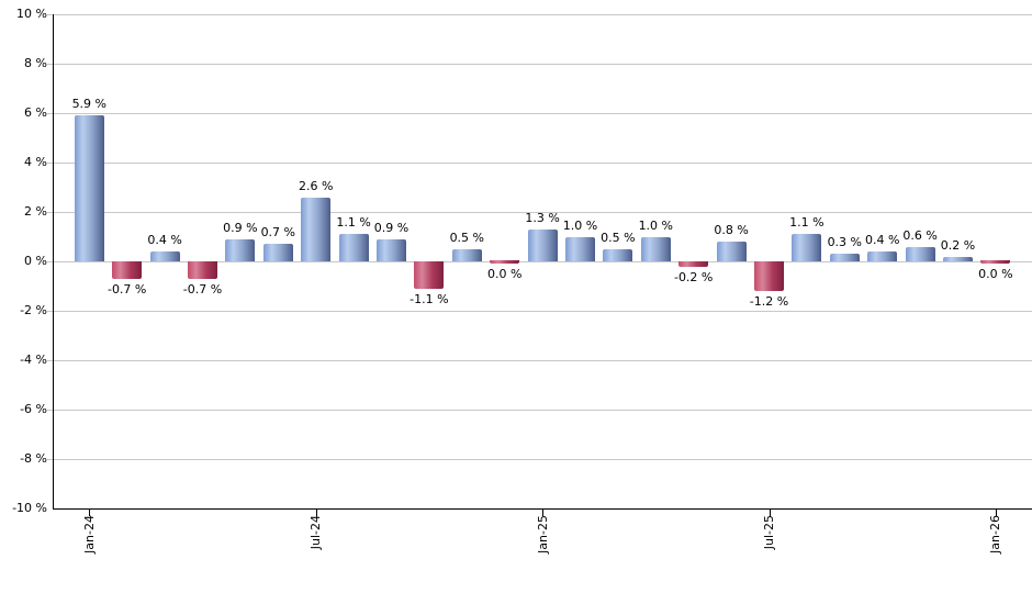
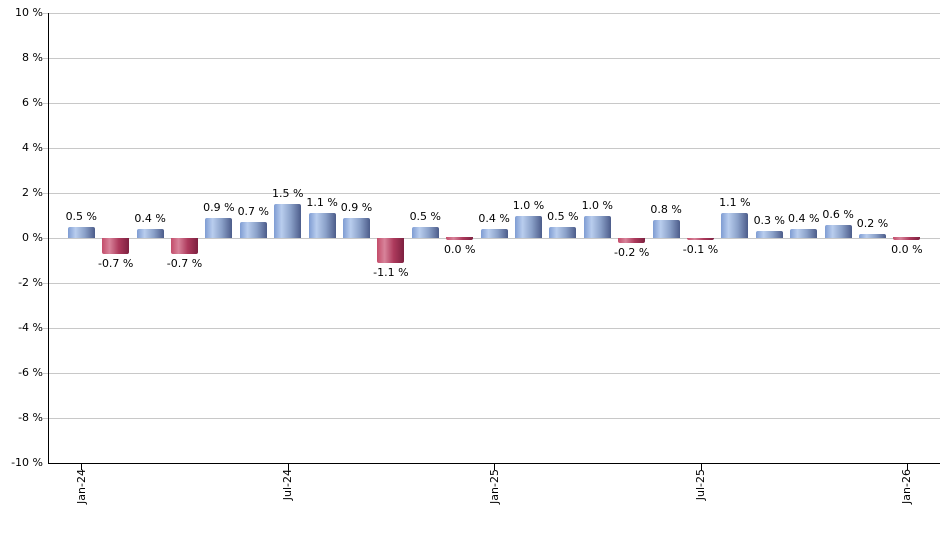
Jan-24: 5.9 -> 0.5
Jul-24: 2.6 -> 1.5
Jan-25: 1.3 -> 0.4
Jul-25: -1.2 -> -0.1
